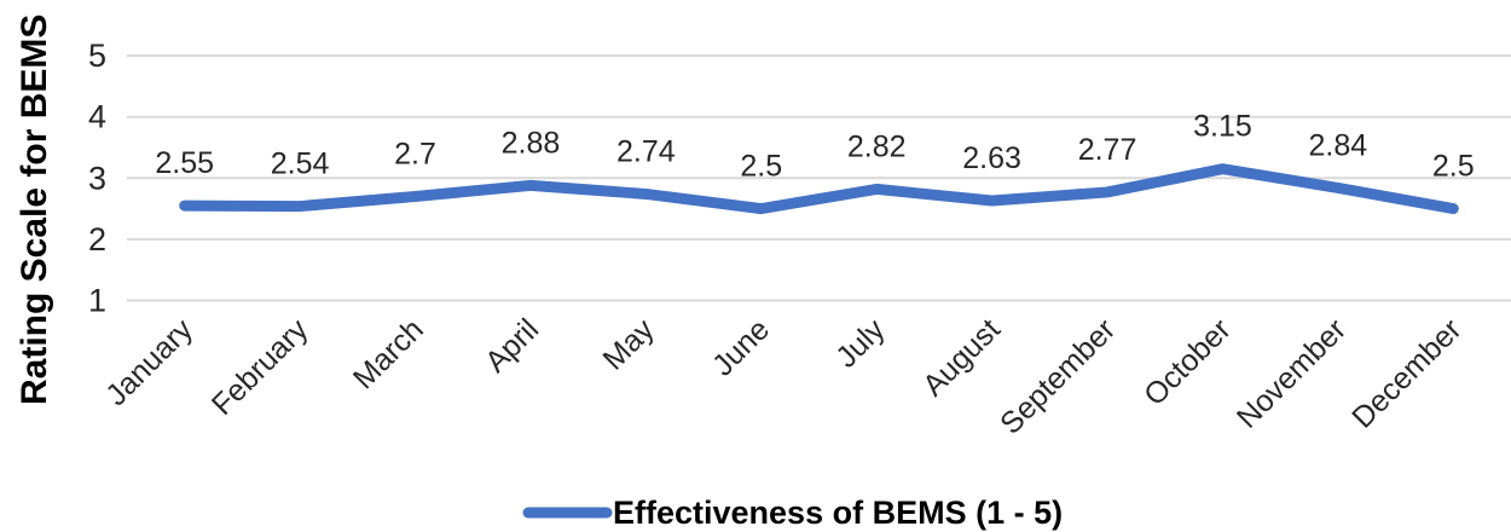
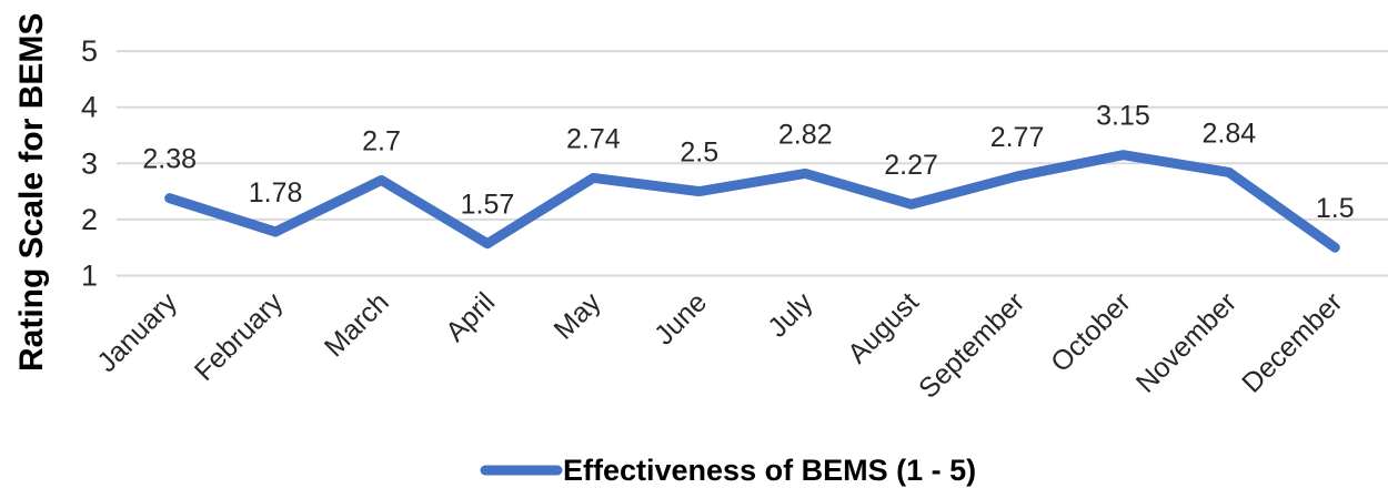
January: 2.55 -> 2.38
February: 2.54 -> 1.78
April: 2.88 -> 1.57
August: 2.63 -> 2.27
December: 2.5 -> 1.5
